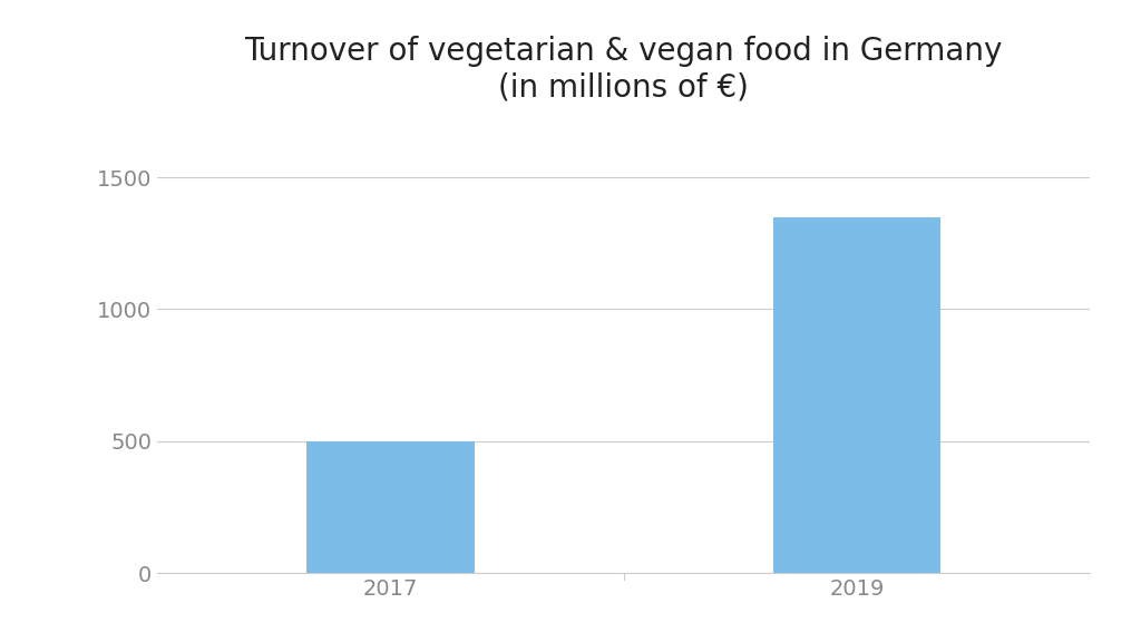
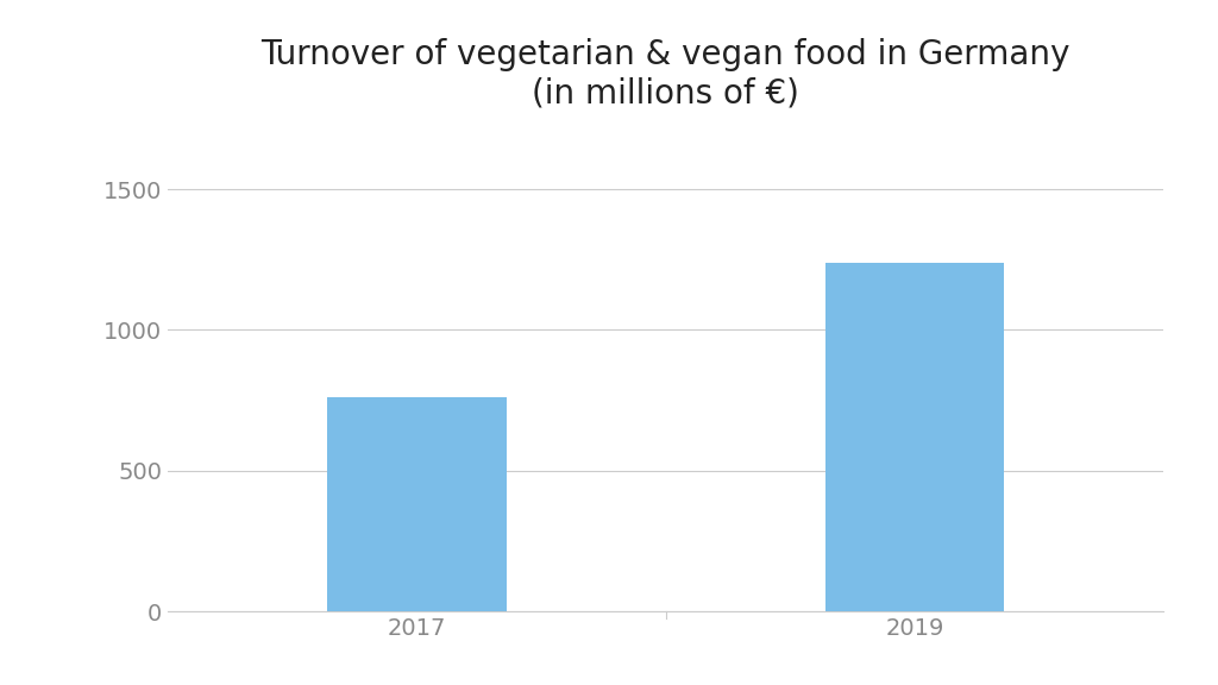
2017: 500 -> 760
2019: 1350 -> 1240
